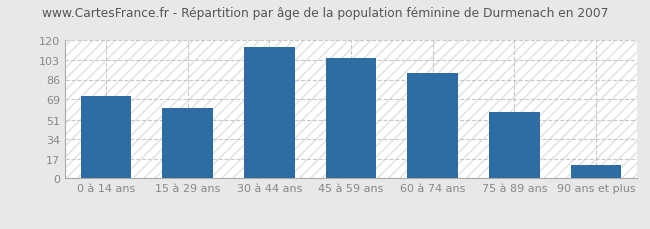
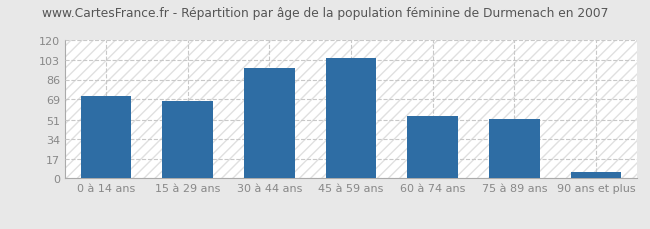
15 à 29 ans: 61 -> 67
30 à 44 ans: 114 -> 96
60 à 74 ans: 92 -> 54
75 à 89 ans: 58 -> 52
90 ans et plus: 12 -> 6
